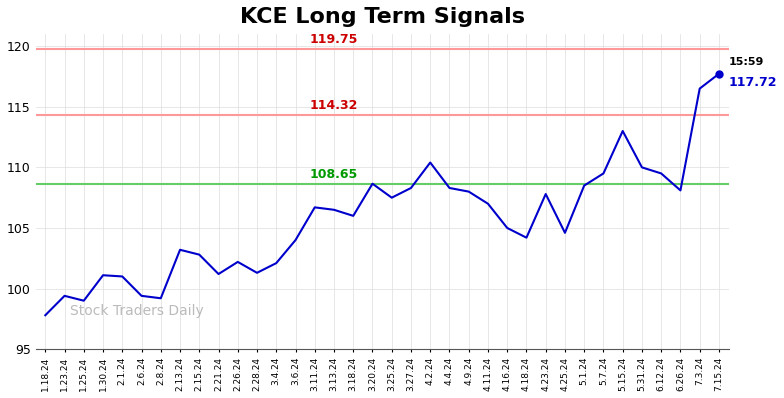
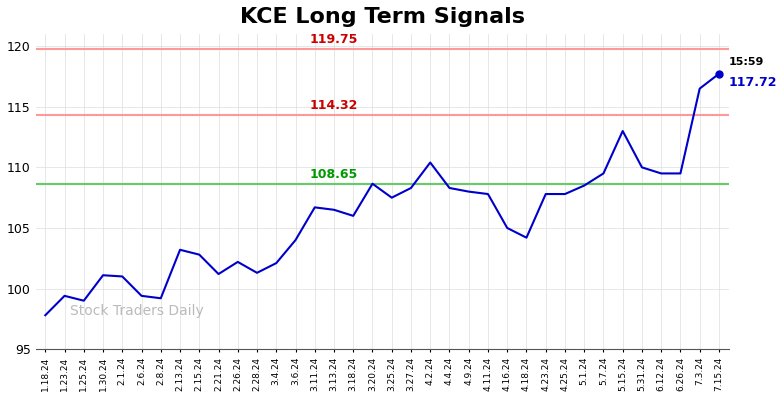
4.11.24: 107.0 -> 107.8
4.25.24: 104.6 -> 107.8
6.26.24: 108.1 -> 109.5
